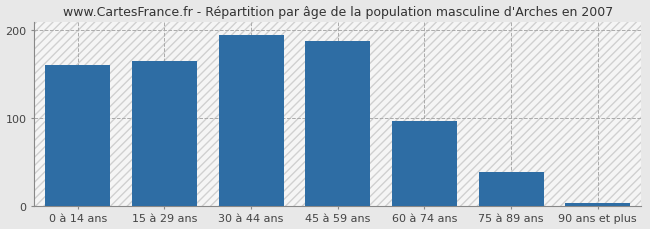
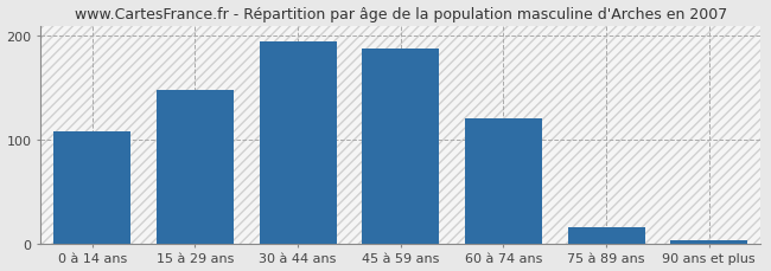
0 à 14 ans: 160 -> 108
15 à 29 ans: 165 -> 148
60 à 74 ans: 97 -> 120
75 à 89 ans: 38 -> 16
